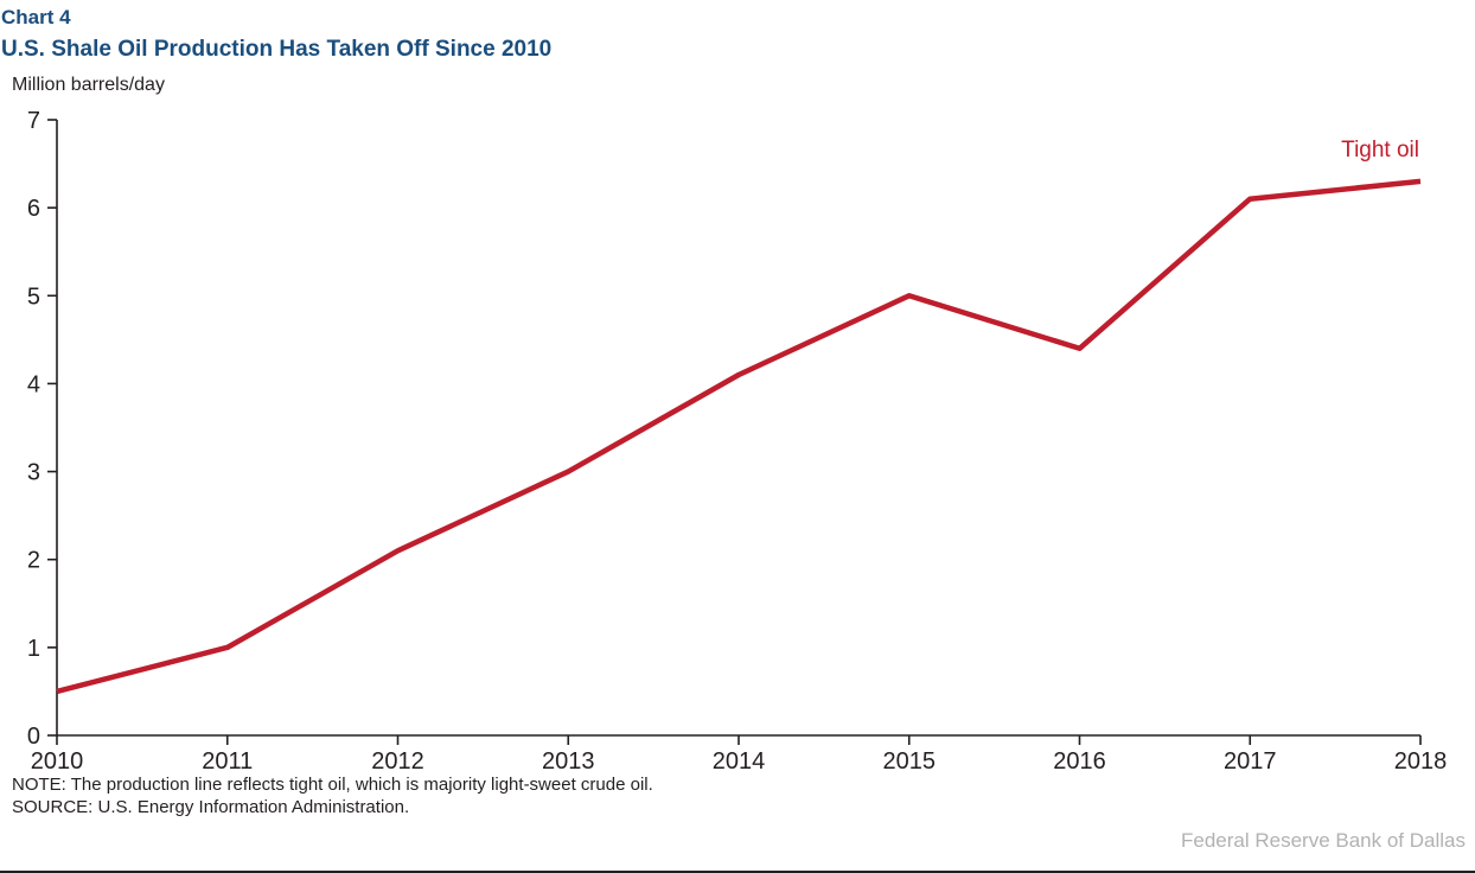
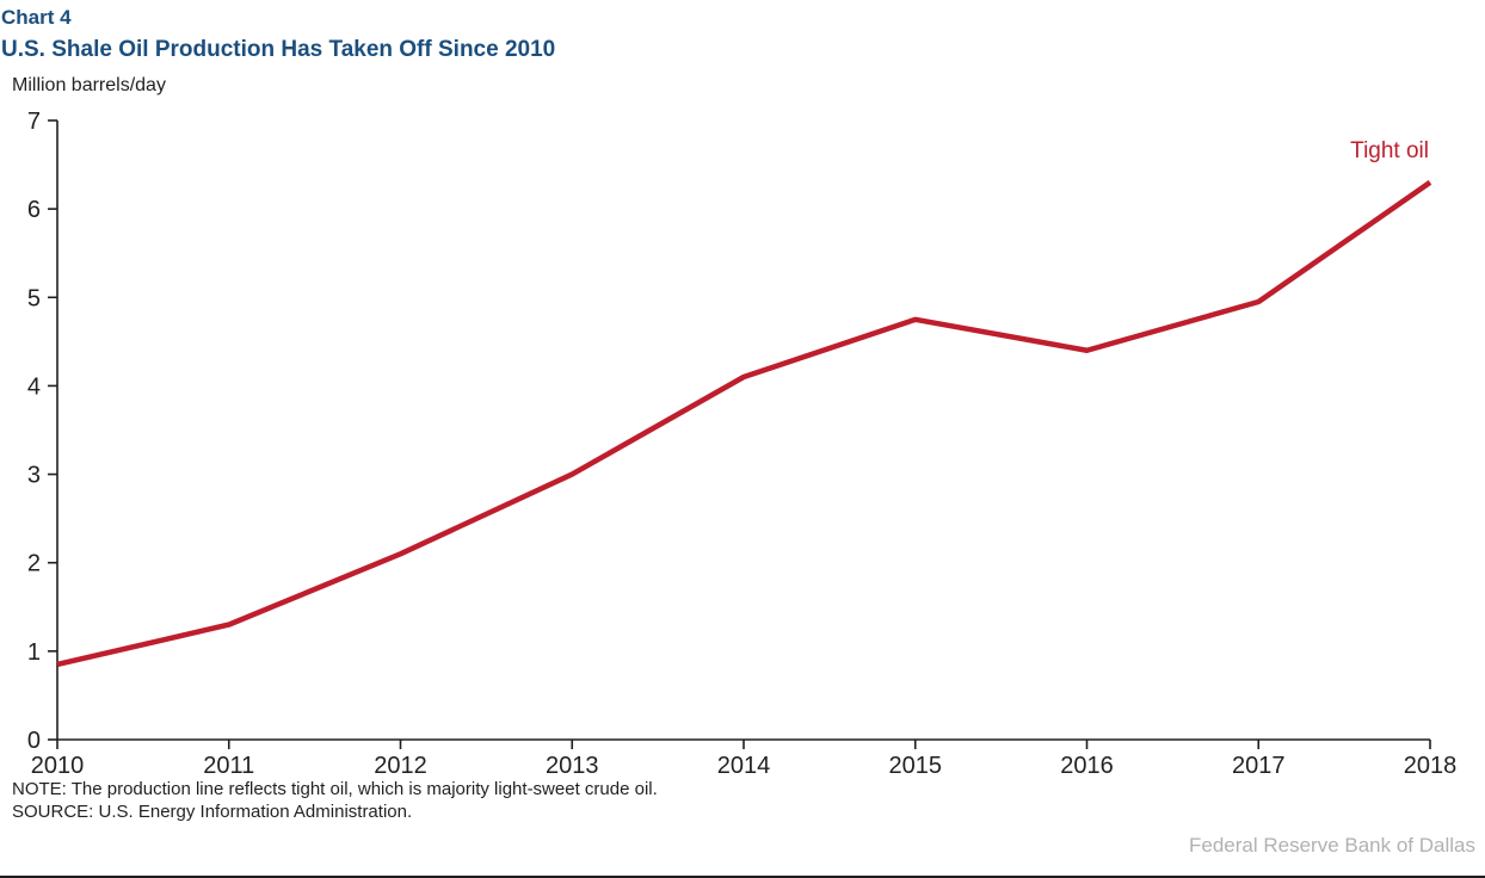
2010: 0.5 -> 0.8
2011: 1.0 -> 1.3
2015: 5.0 -> 4.8
2017: 6.1 -> 5.0
